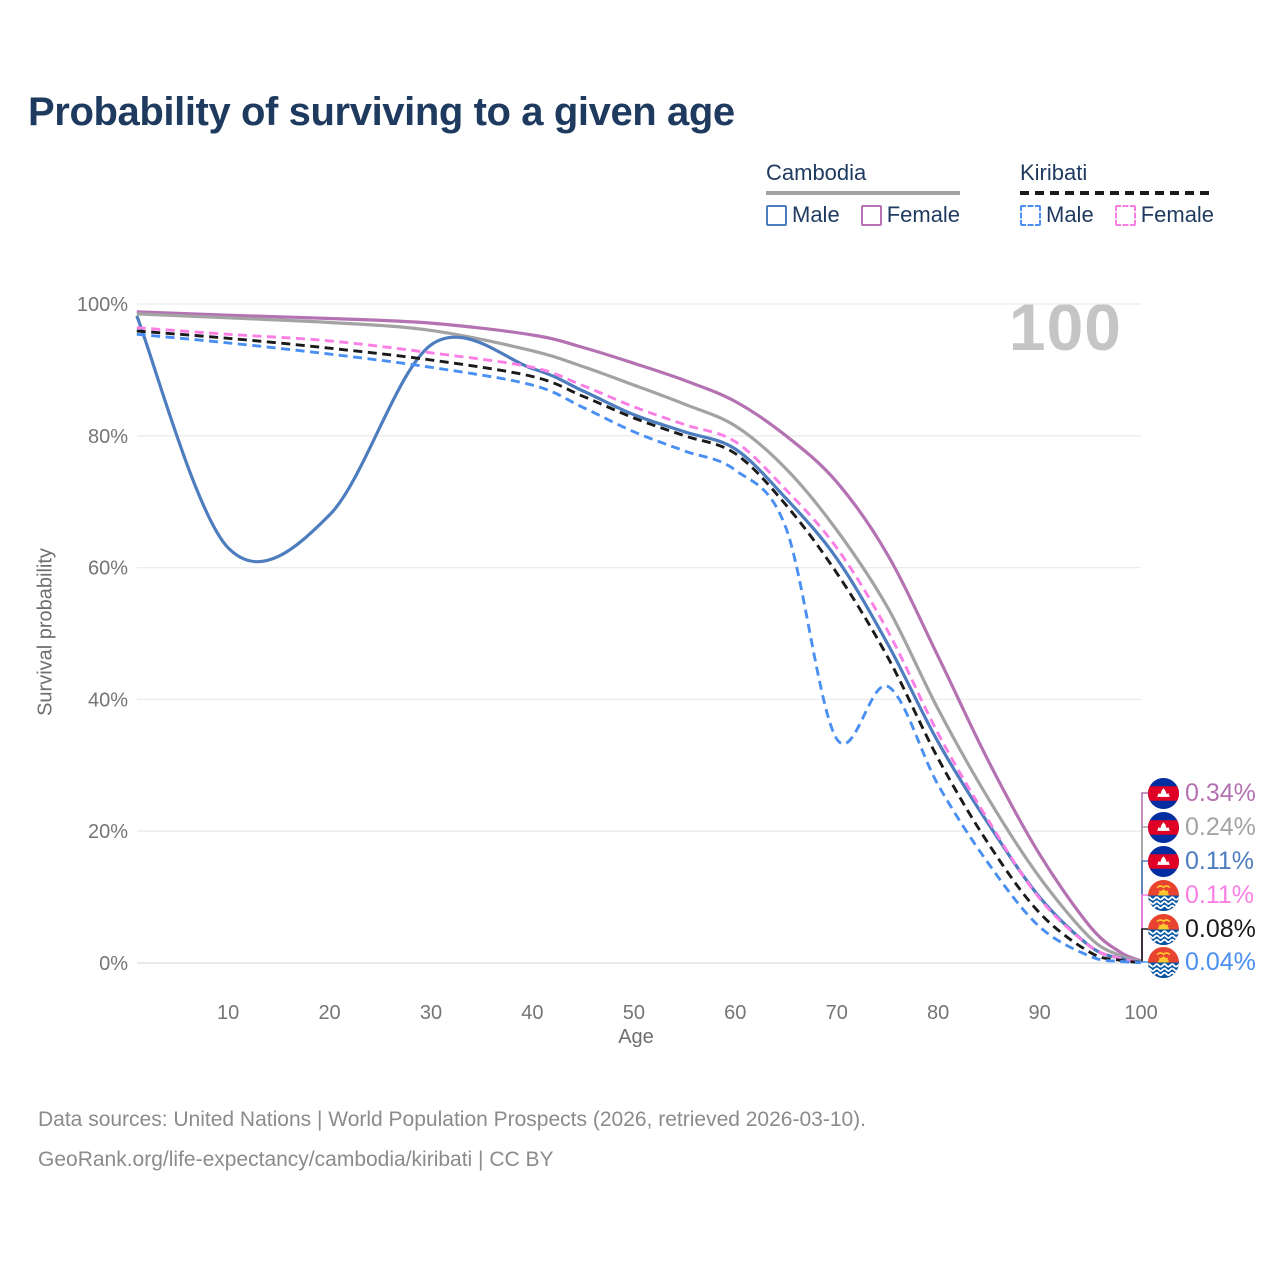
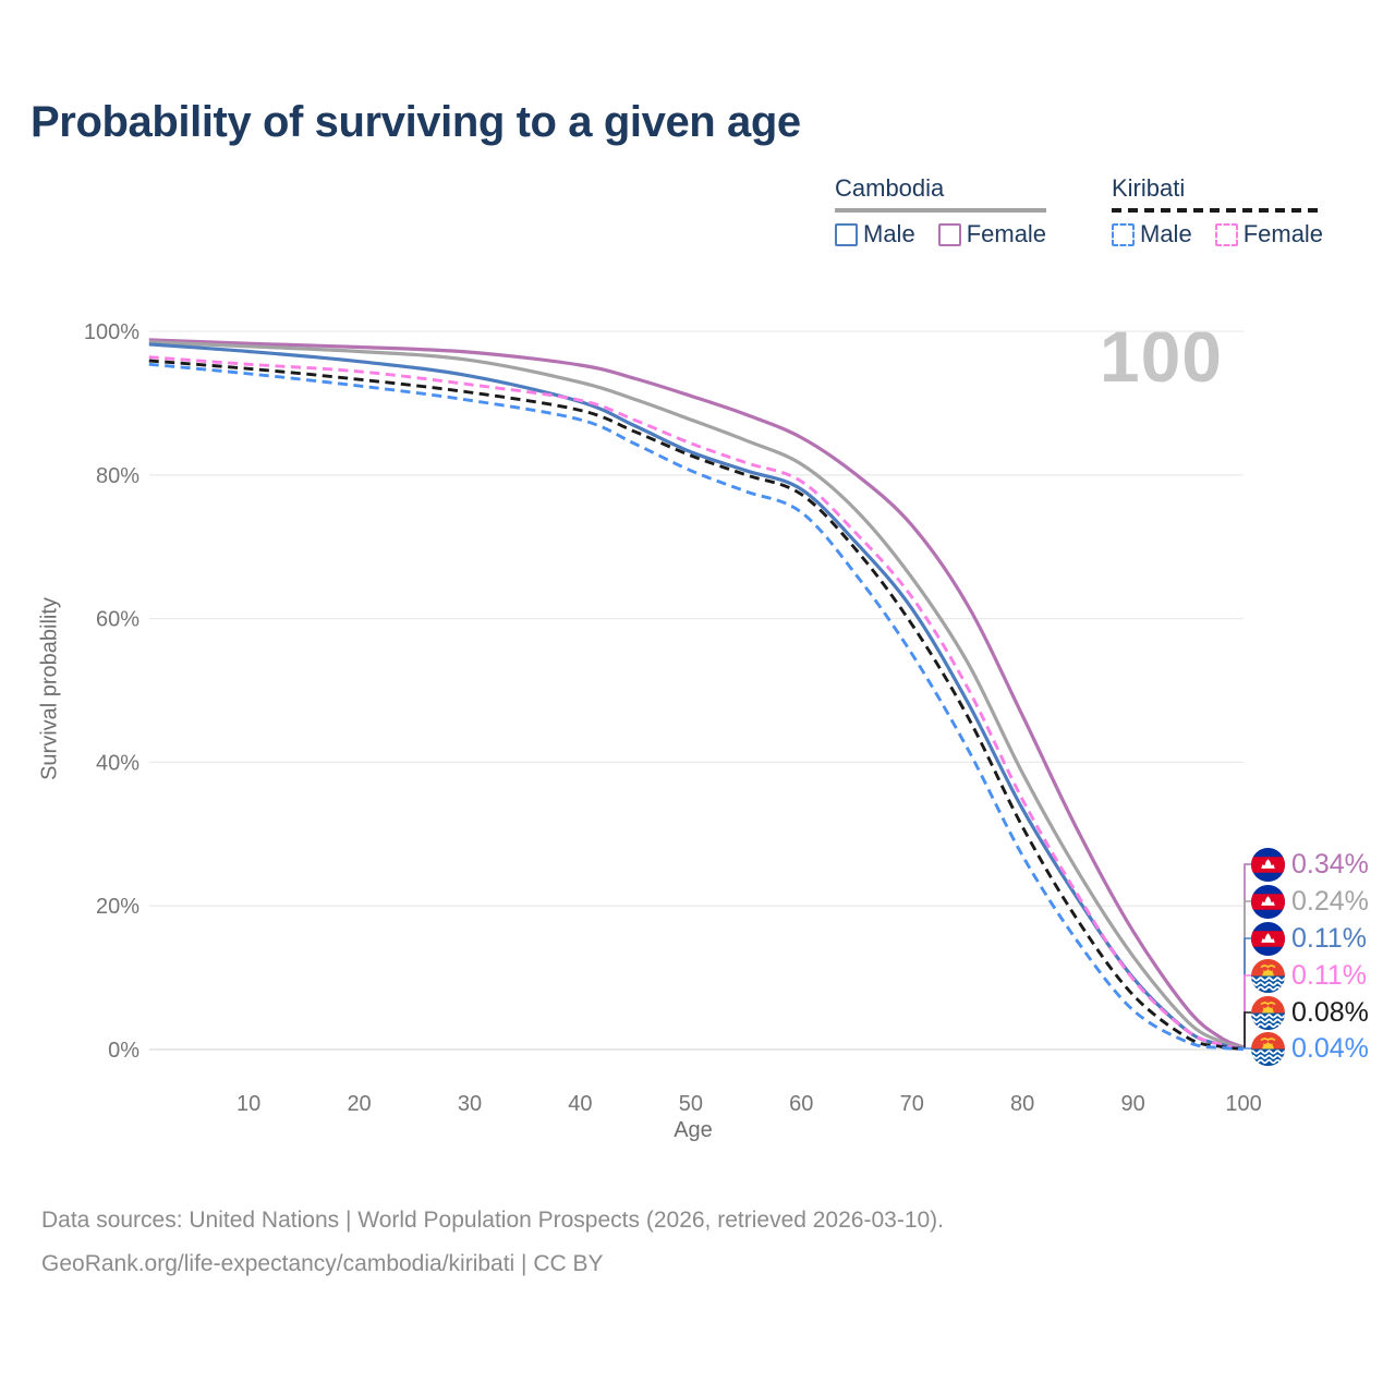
Cambodia Male/10: 63% -> 97%
Cambodia Male/20: 68% -> 96%
Kiribati Male/70: 34% -> 55%
